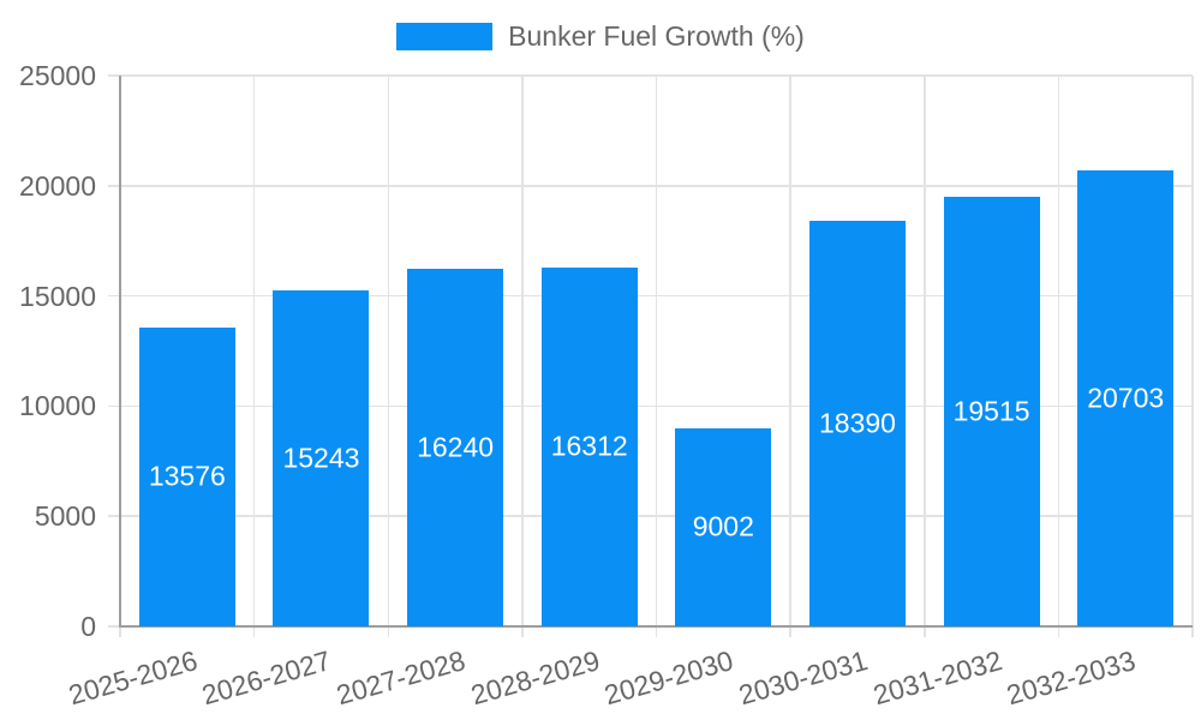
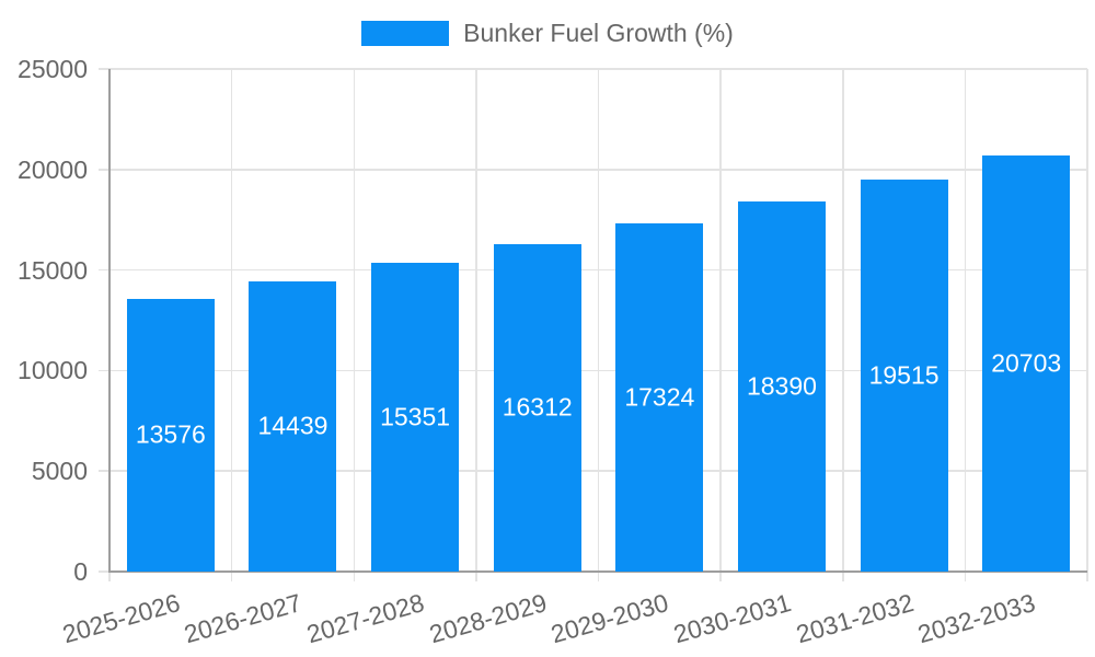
2026-2027: 15243 -> 14439
2027-2028: 16240 -> 15351
2029-2030: 9002 -> 17324
